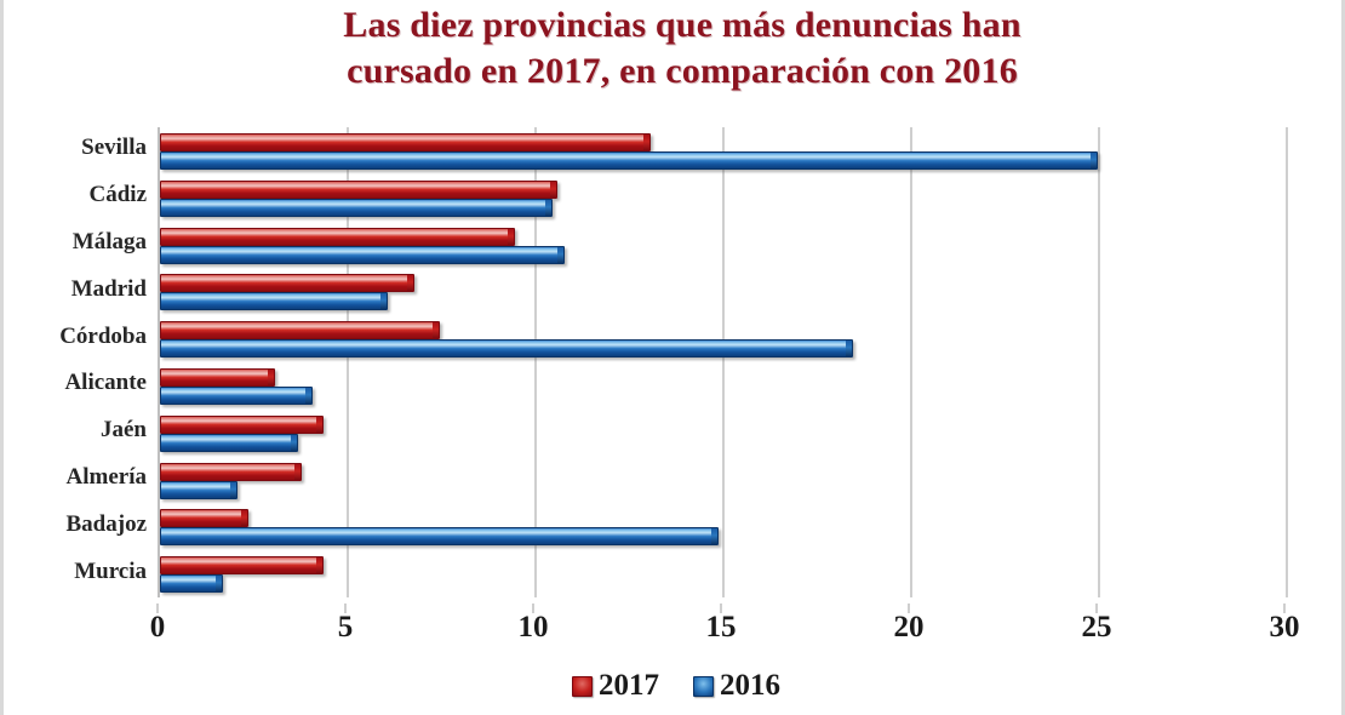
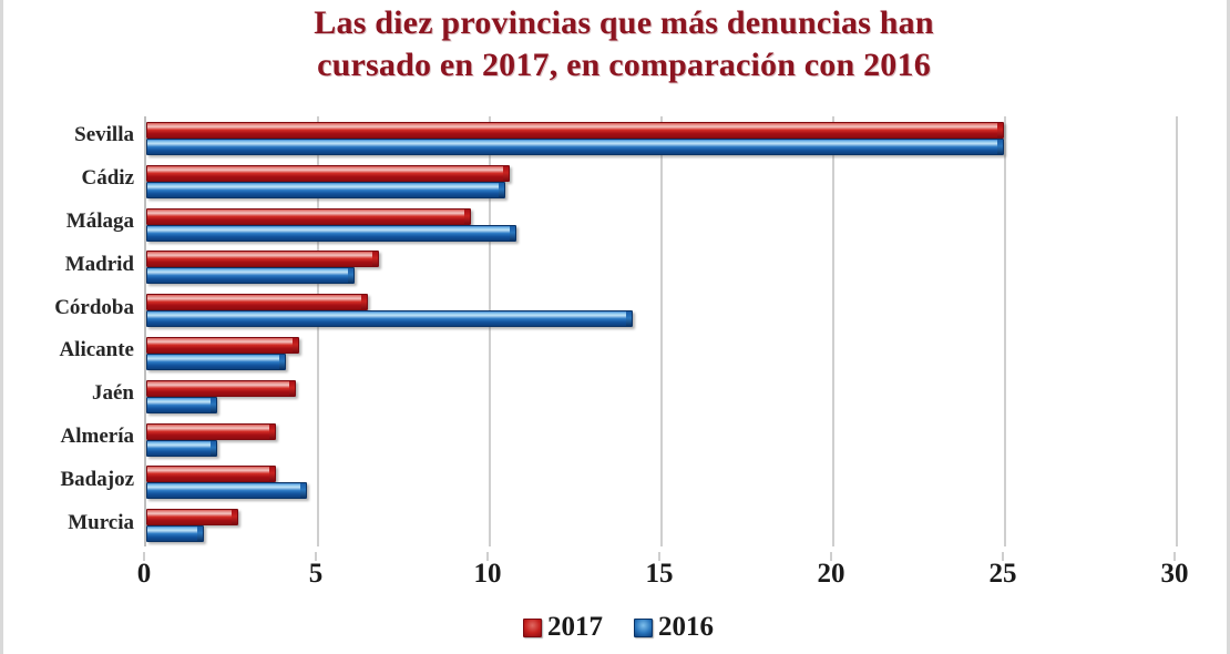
2017/Sevilla: 13.0 -> 24.9
2017/Córdoba: 7.4 -> 6.4
2016/Córdoba: 18.4 -> 14.1
2017/Alicante: 3.0 -> 4.4
2016/Jaén: 3.6 -> 2.0
2017/Badajoz: 2.3 -> 3.7
2016/Badajoz: 14.8 -> 4.6
2017/Murcia: 4.3 -> 2.6
